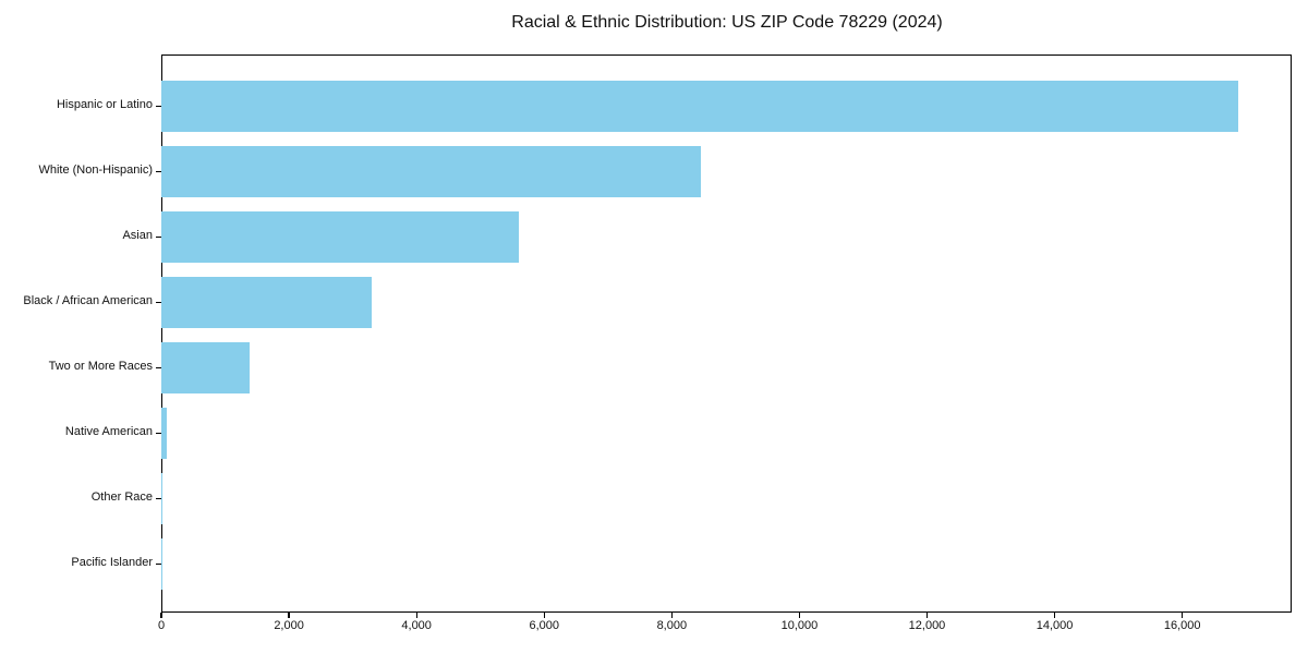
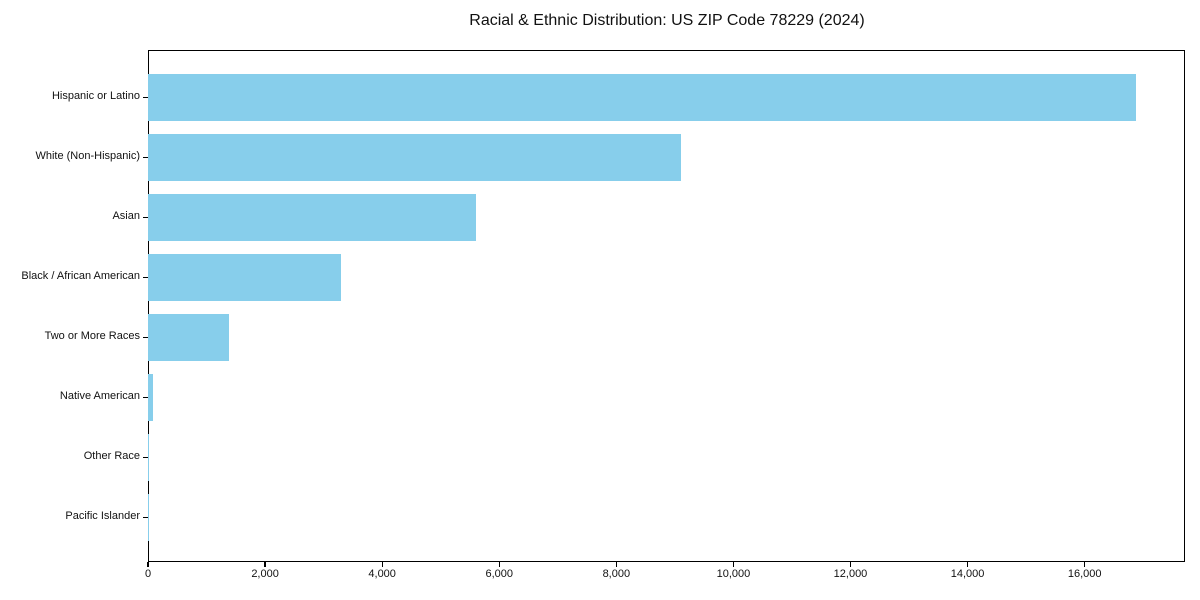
White (Non-Hispanic): 8400 -> 9100
